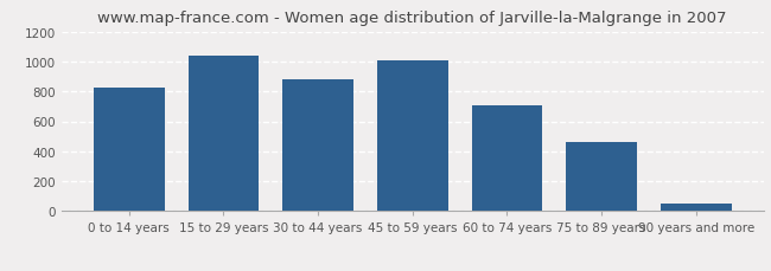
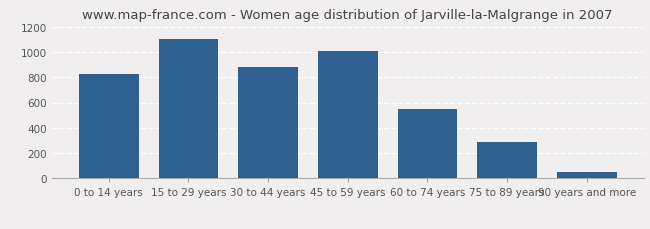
15 to 29 years: 1040 -> 1100
60 to 74 years: 710 -> 550
75 to 89 years: 460 -> 290
